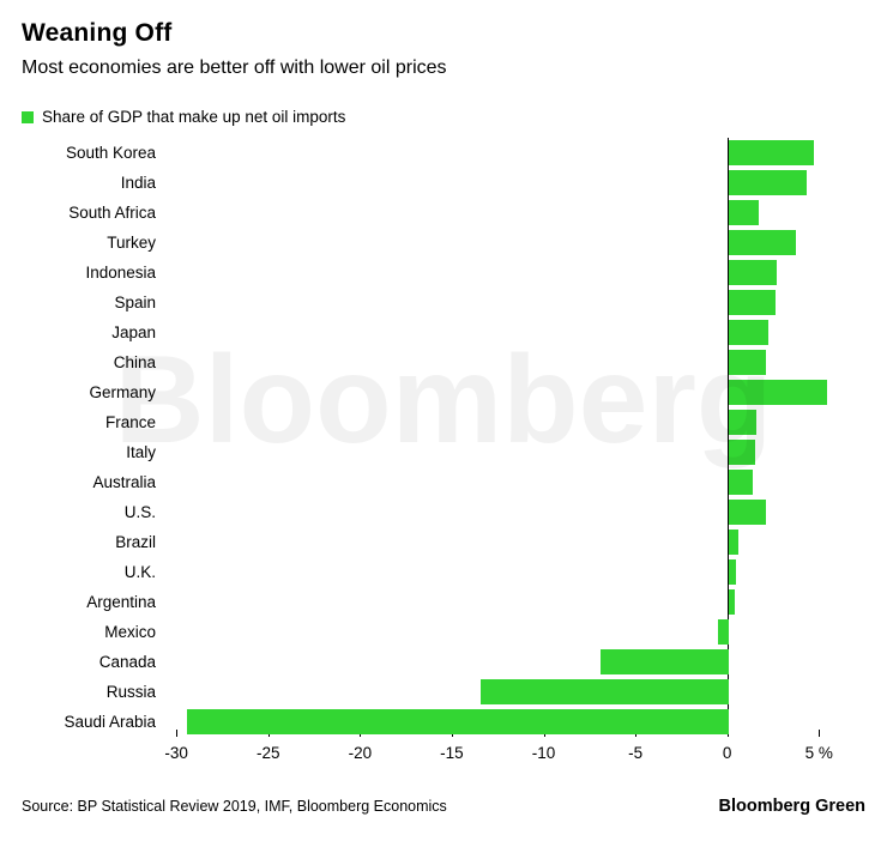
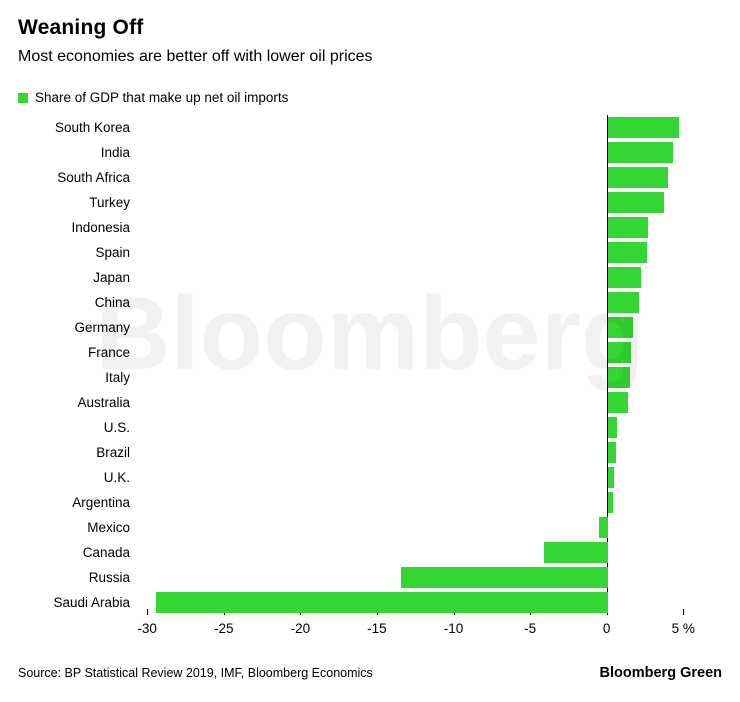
South Africa: 1.6% -> 3.9%
Germany: 5.3% -> 1.6%
U.S.: 2.0% -> 0.6%
Canada: -7.0% -> -4.2%
